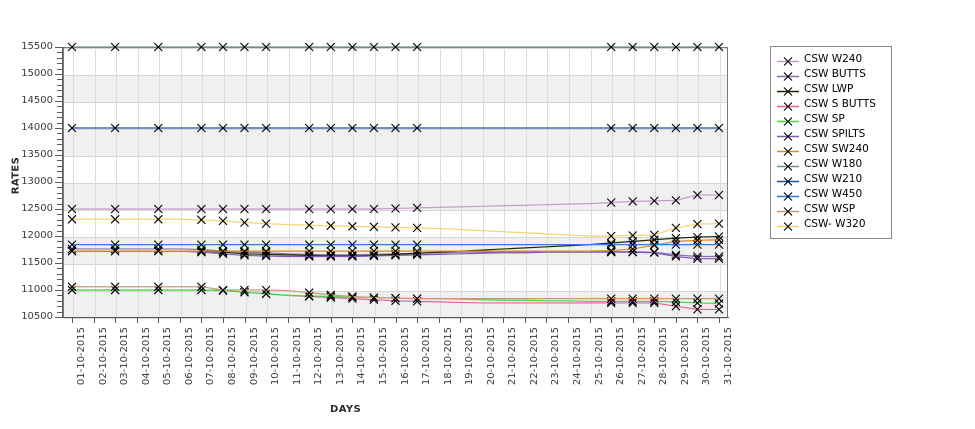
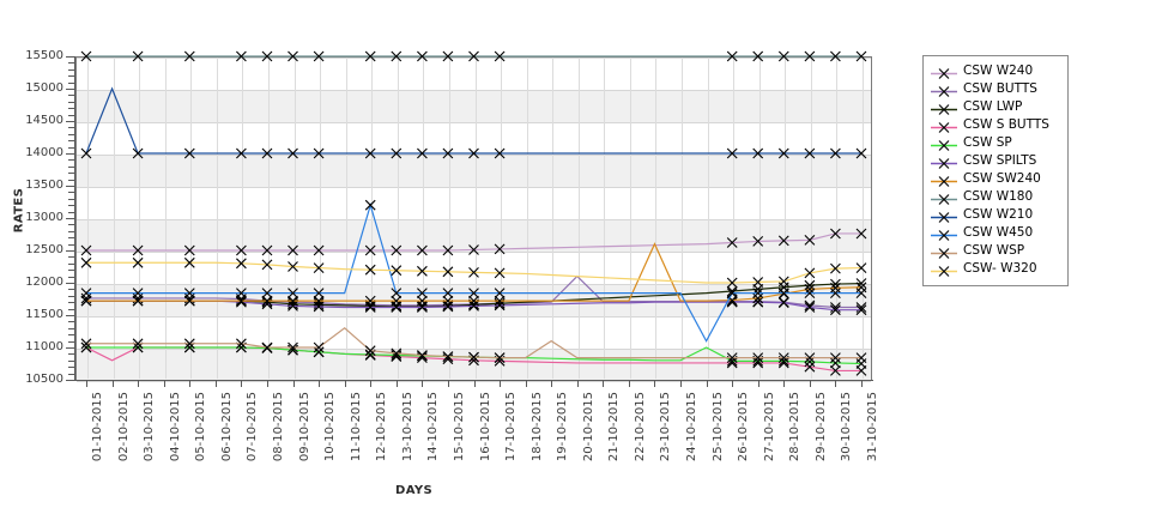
CSW S BUTTS/02-10-2015: 11000 -> 10800
CSW W210/02-10-2015: 14000 -> 15000
CSW WSP/11-10-2015: 11000 -> 11300
CSW W450/12-10-2015: 11800 -> 13200
CSW WSP/19-10-2015: 10800 -> 11100
CSW BUTTS/20-10-2015: 11700 -> 12100
CSW SW240/23-10-2015: 11700 -> 12600
CSW SP/25-10-2015: 10800 -> 11000
CSW W450/25-10-2015: 11800 -> 11100
